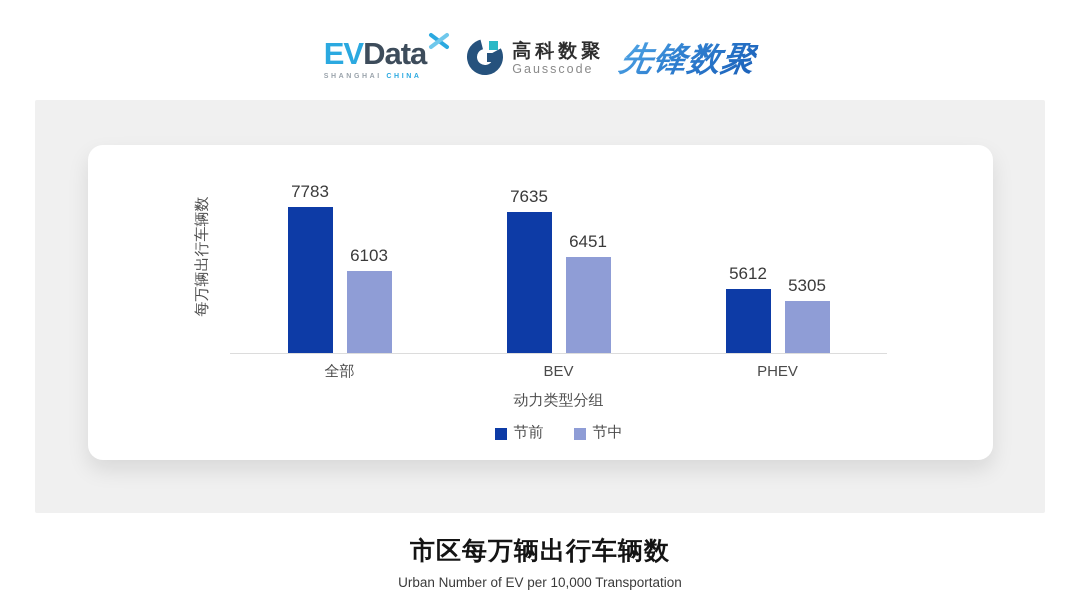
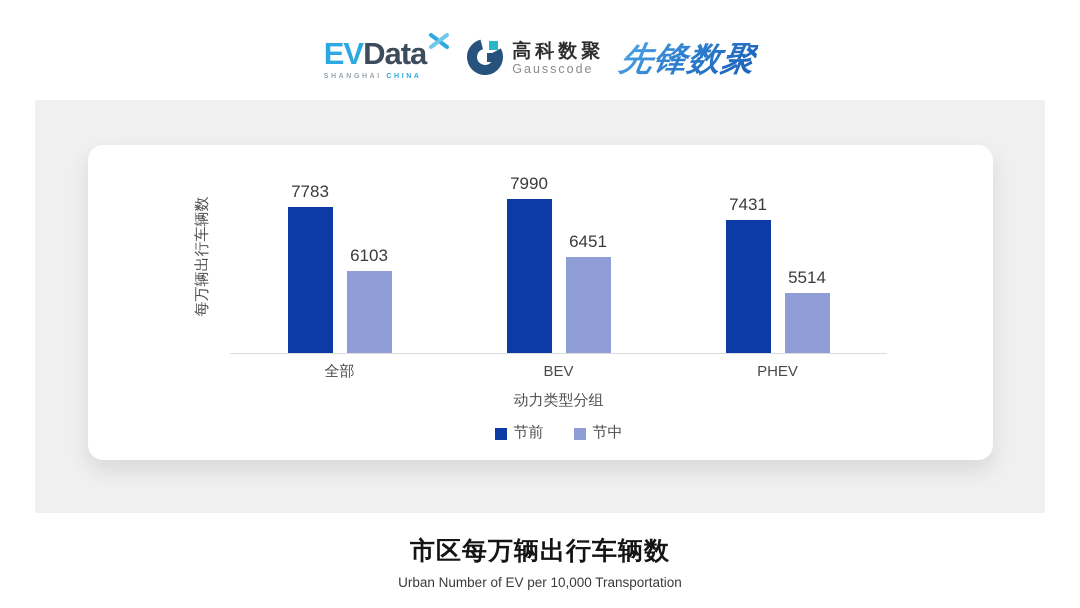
节前/BEV: 7635 -> 7990
节前/PHEV: 5612 -> 7431
节中/PHEV: 5305 -> 5514
